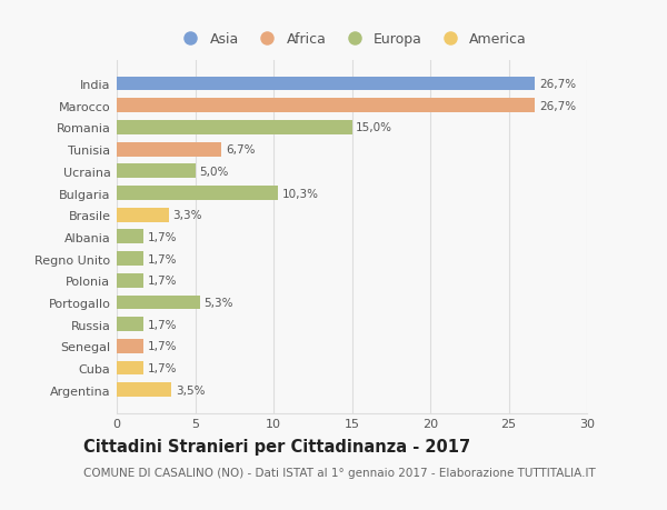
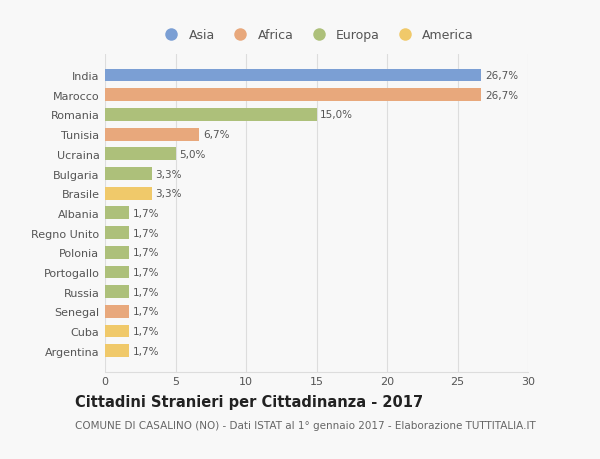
Bulgaria: 10,3% -> 3,3%
Portogallo: 5,3% -> 1,7%
Argentina: 3,5% -> 1,7%
